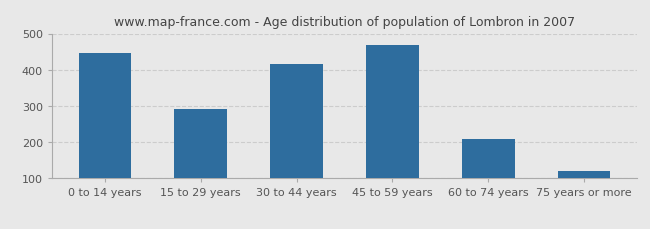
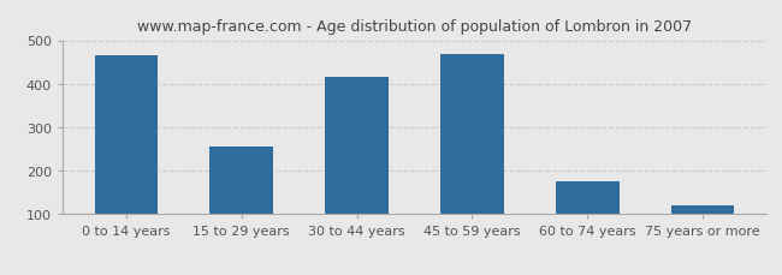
0 to 14 years: 447 -> 465
15 to 29 years: 292 -> 255
60 to 74 years: 208 -> 175
